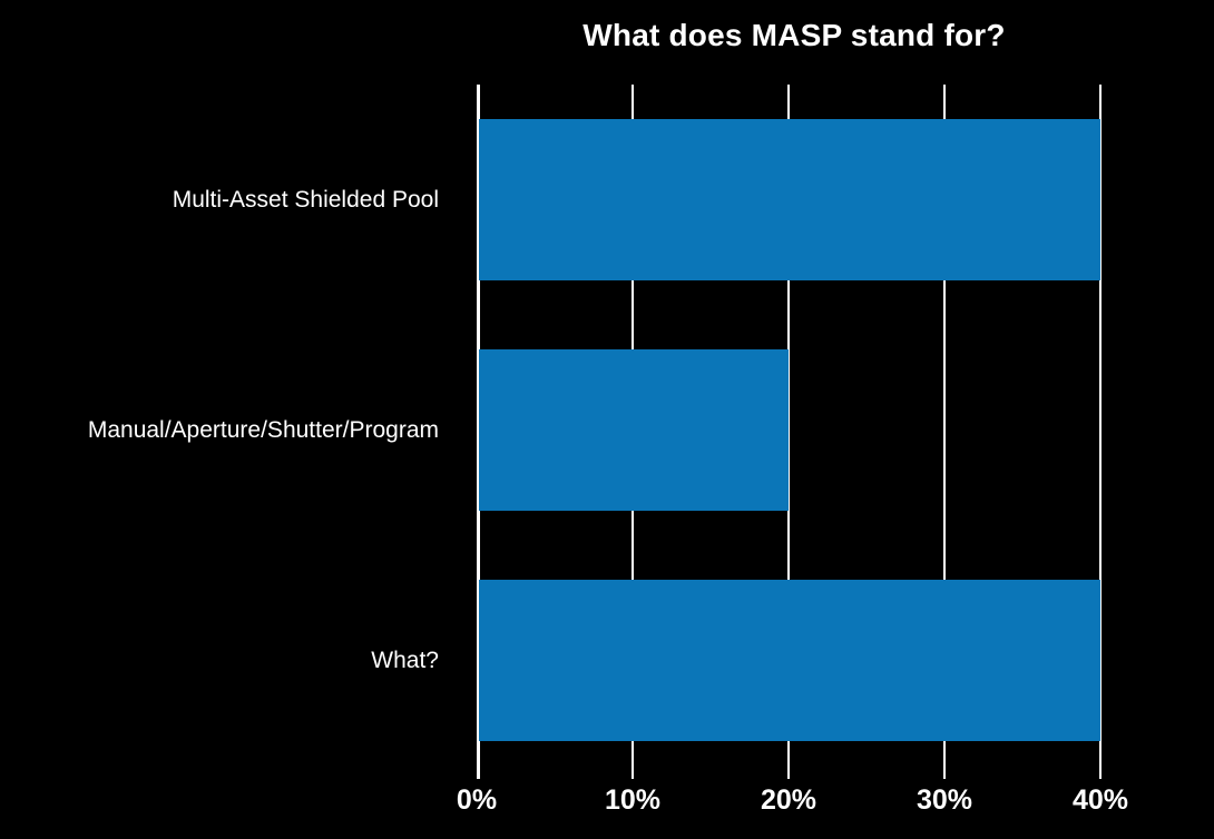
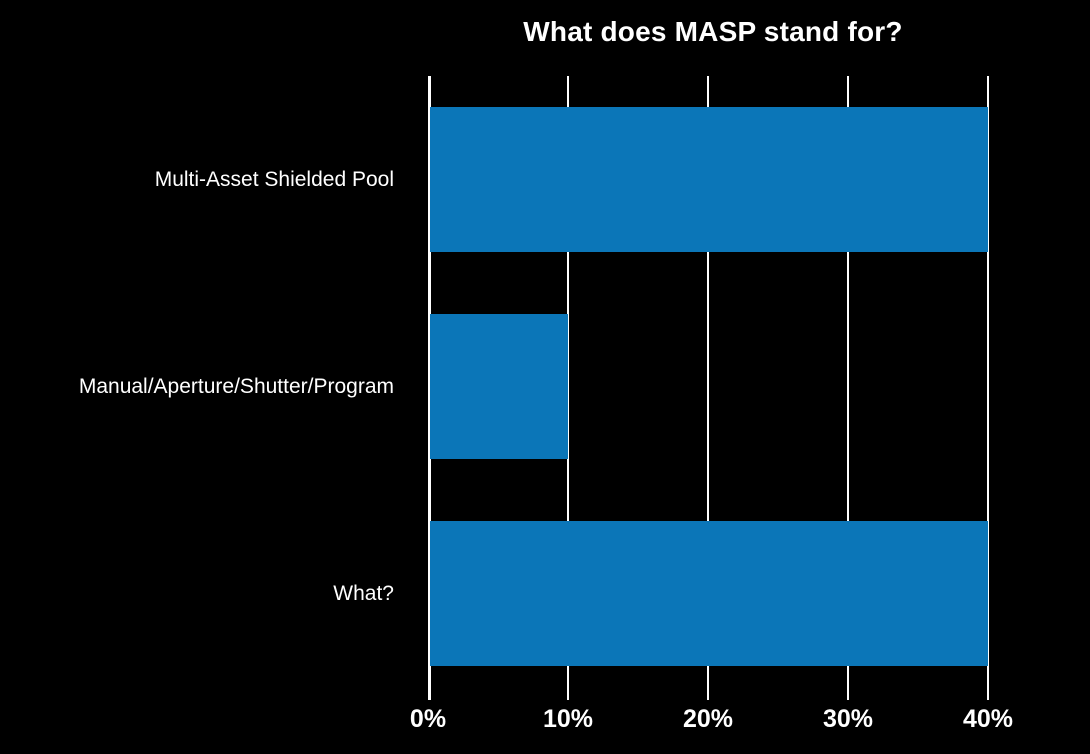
Manual/Aperture/Shutter/Program: 20% -> 10%
